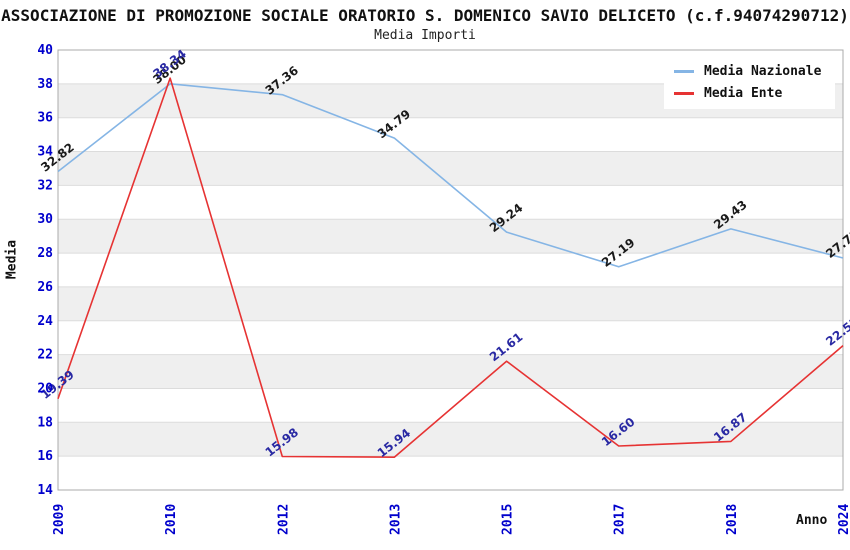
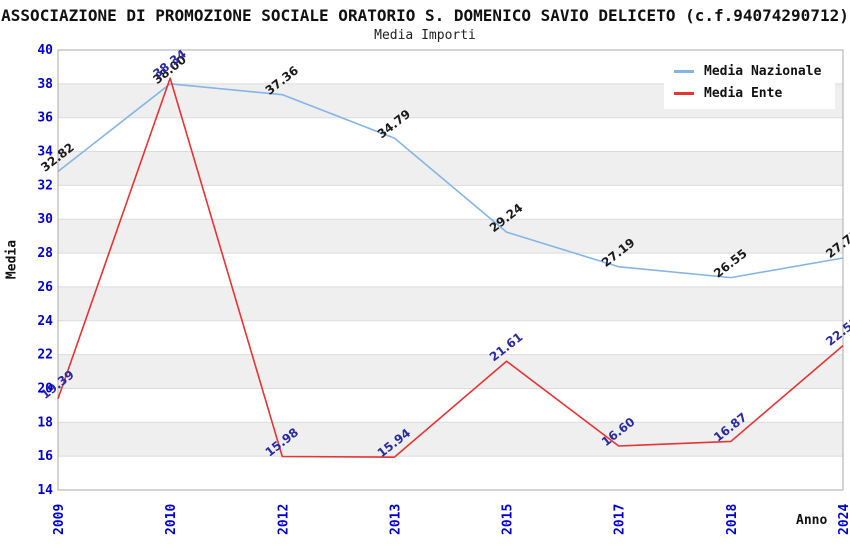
Media Nazionale/2018: 29.43 -> 26.55
